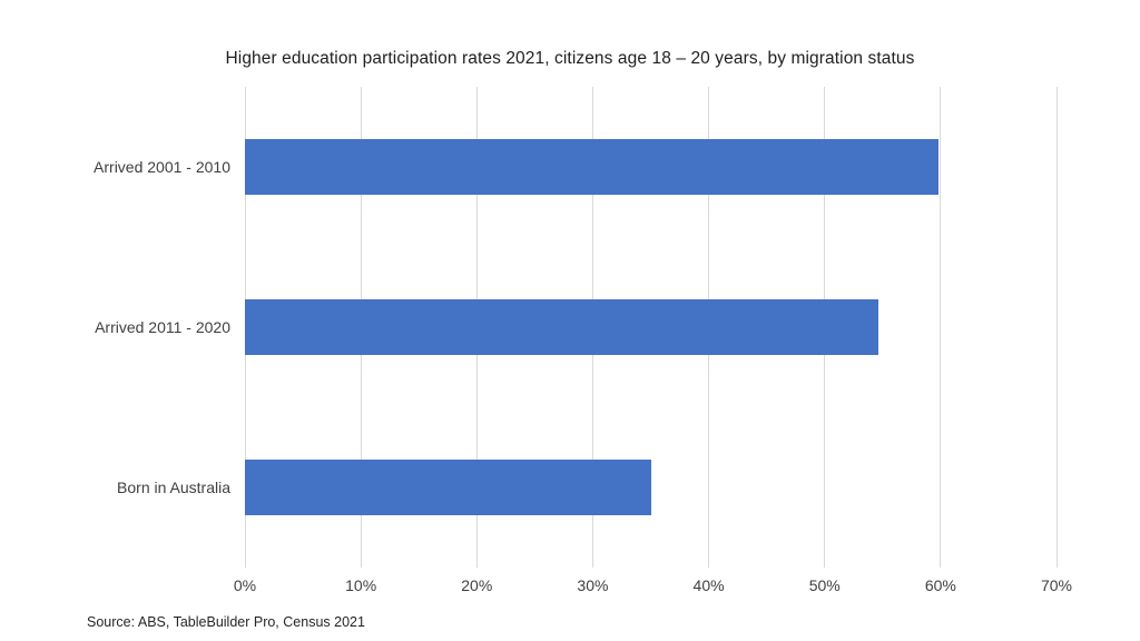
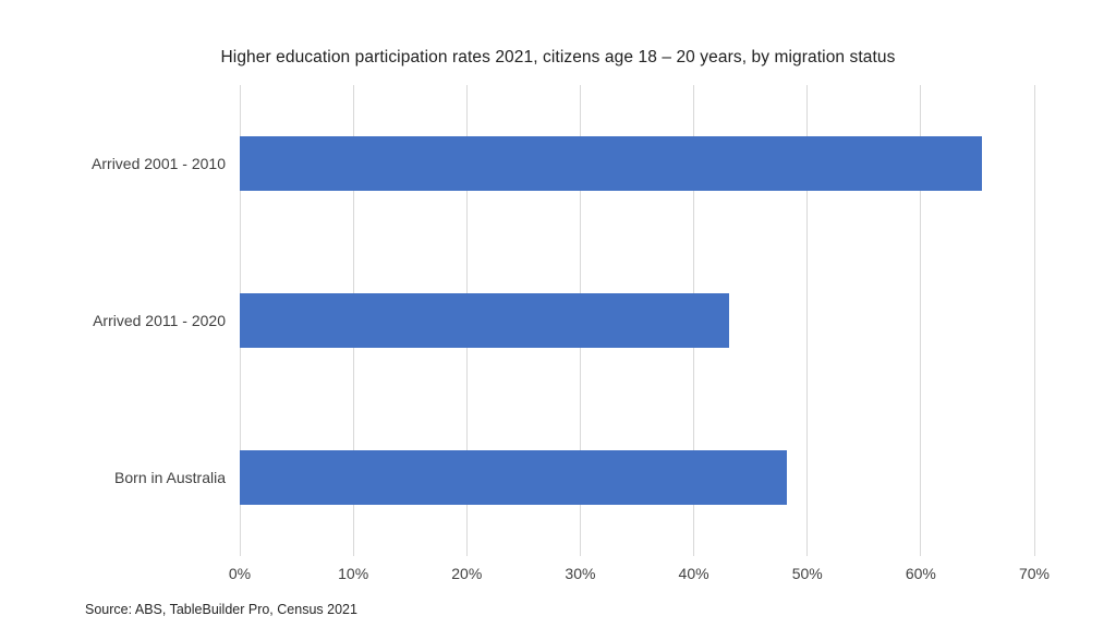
Arrived 2001 - 2010: 59.8% -> 65.4%
Arrived 2011 - 2020: 54.6% -> 43.1%
Born in Australia: 35.0% -> 48.2%
